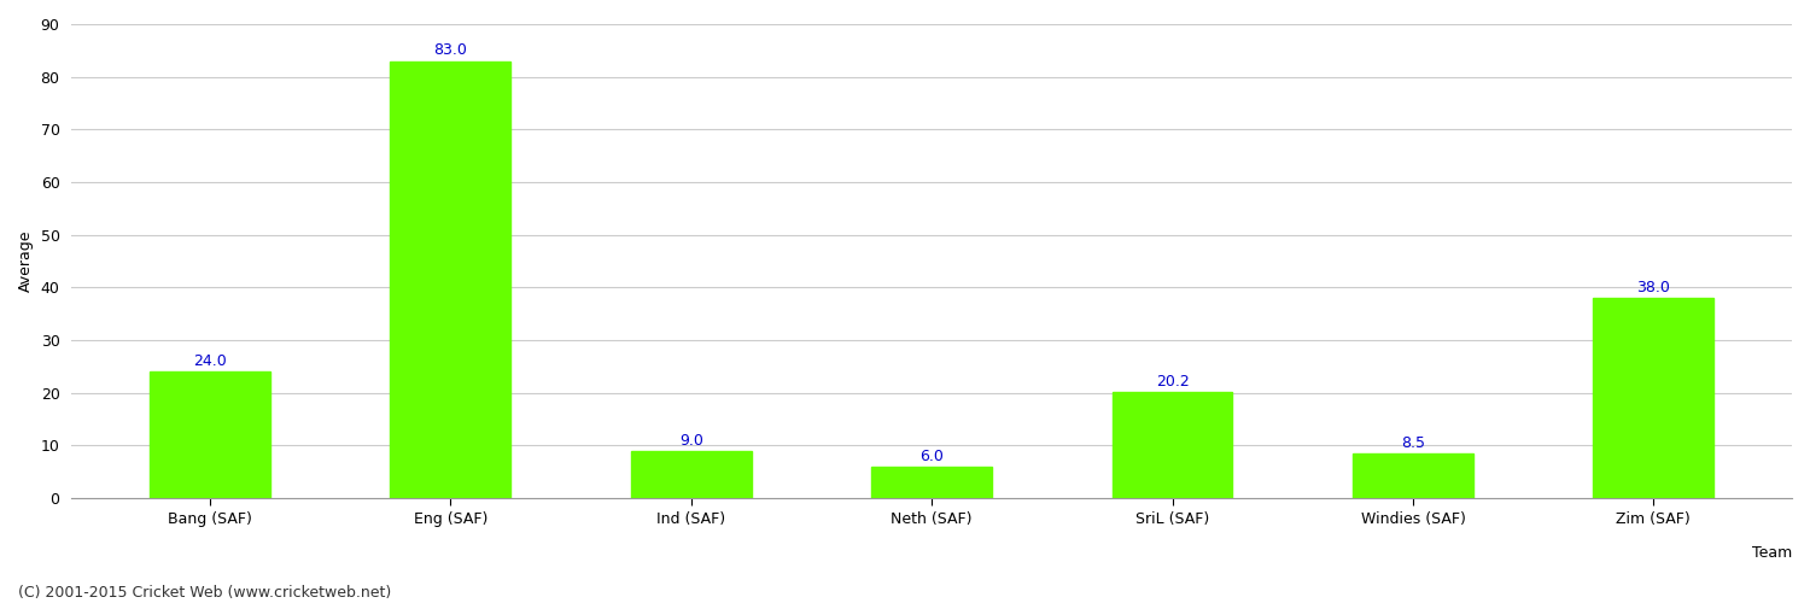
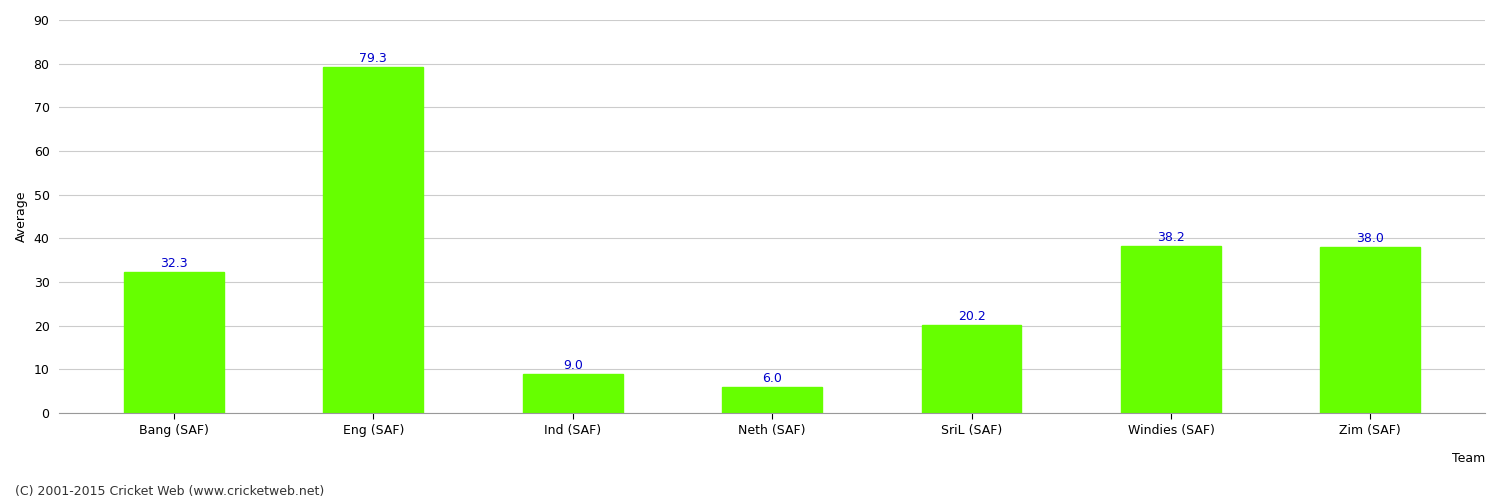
Bang (SAF): 24.0 -> 32.3
Eng (SAF): 83.0 -> 79.3
Windies (SAF): 8.5 -> 38.2
